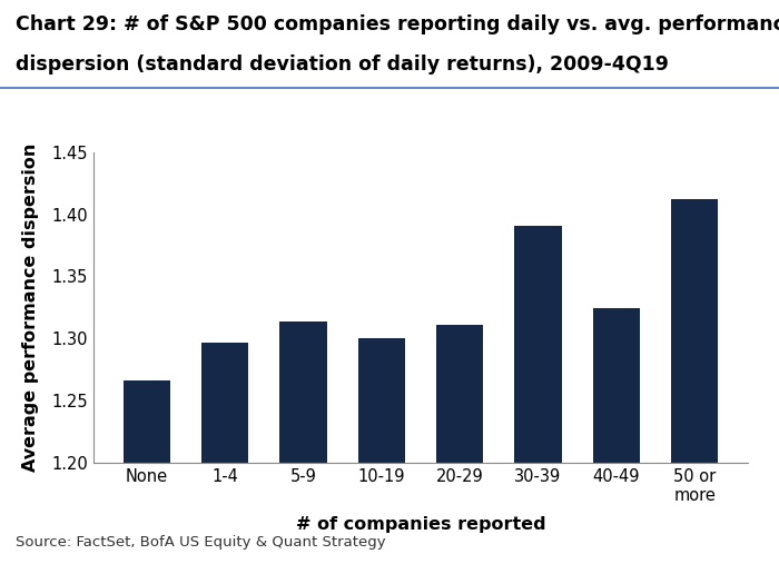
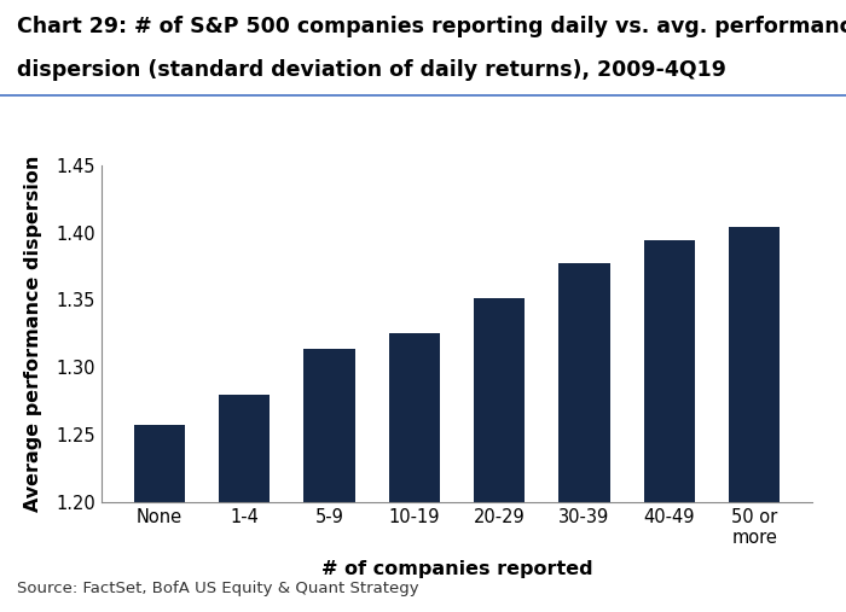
None: 1.266 -> 1.257
1-4: 1.297 -> 1.280
10-19: 1.300 -> 1.325
20-29: 1.311 -> 1.351
30-39: 1.391 -> 1.377
40-49: 1.324 -> 1.394
50 or more: 1.412 -> 1.404
